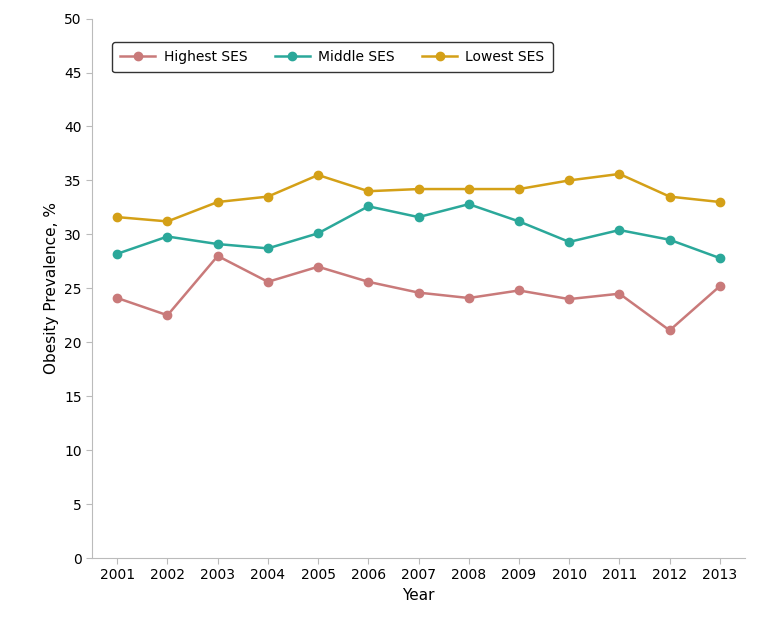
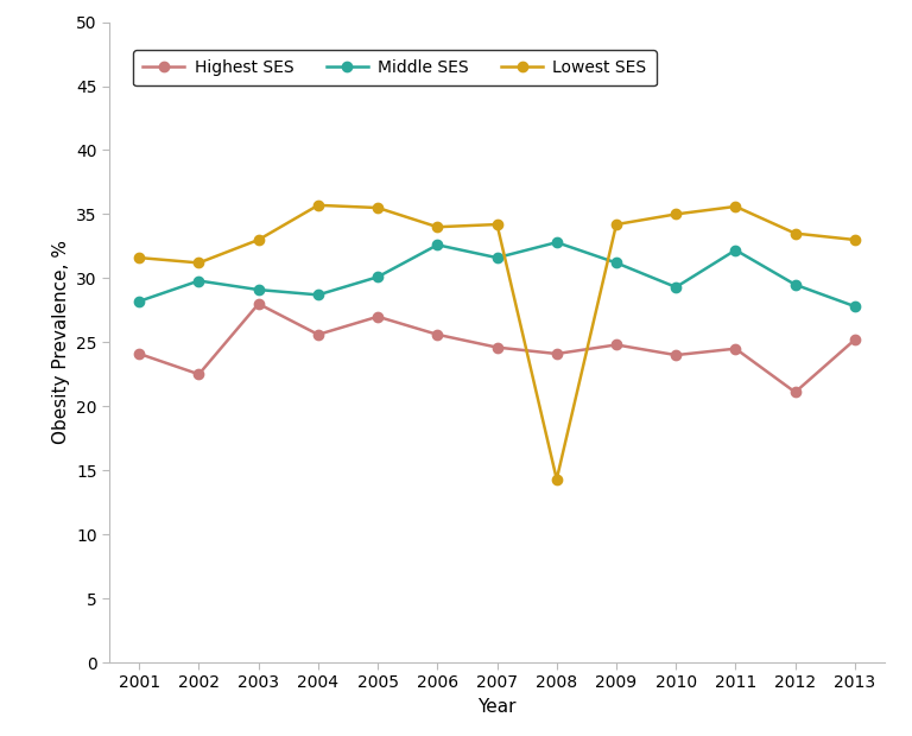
Lowest SES/2004: 33.5 -> 35.7
Lowest SES/2008: 34.2 -> 14.3
Middle SES/2011: 30.4 -> 32.2
